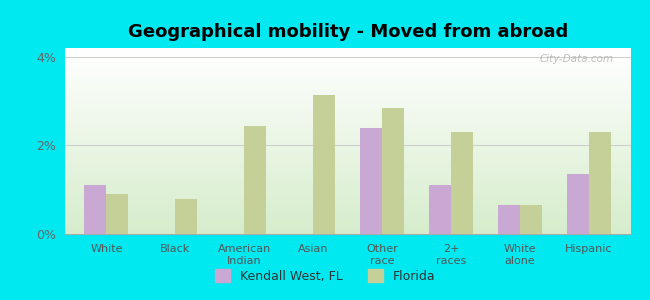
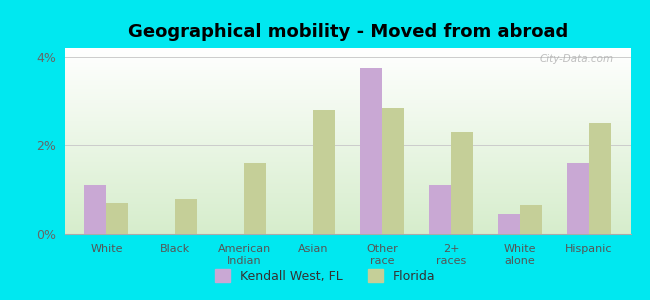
Florida/White: 0.90% -> 0.70%
Florida/American Indian: 2.45% -> 1.60%
Florida/Asian: 3.15% -> 2.80%
Kendall West, FL/Other race: 2.40% -> 3.75%
Kendall West, FL/White alone: 0.65% -> 0.45%
Kendall West, FL/Hispanic: 1.35% -> 1.60%
Florida/Hispanic: 2.30% -> 2.50%
